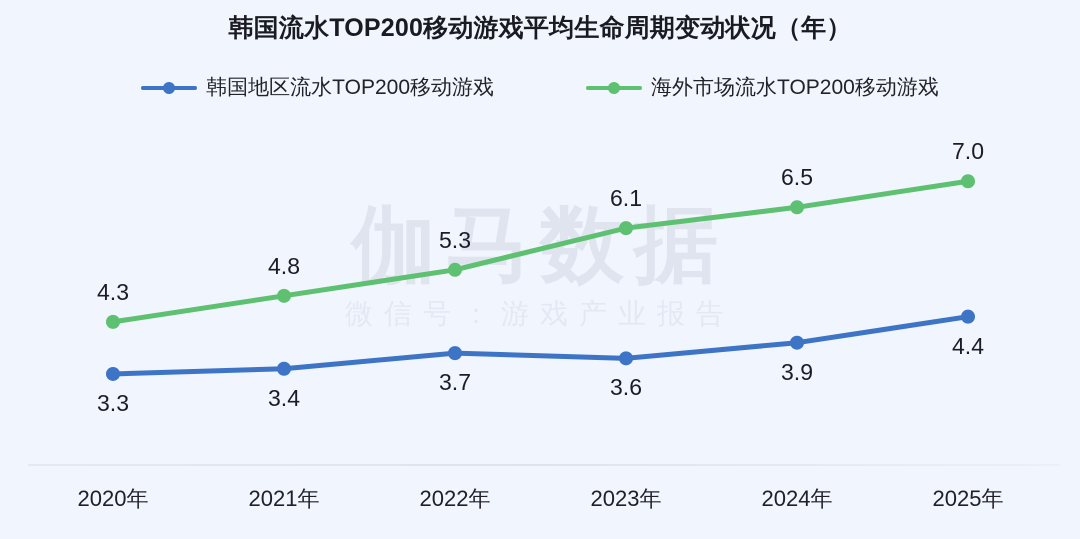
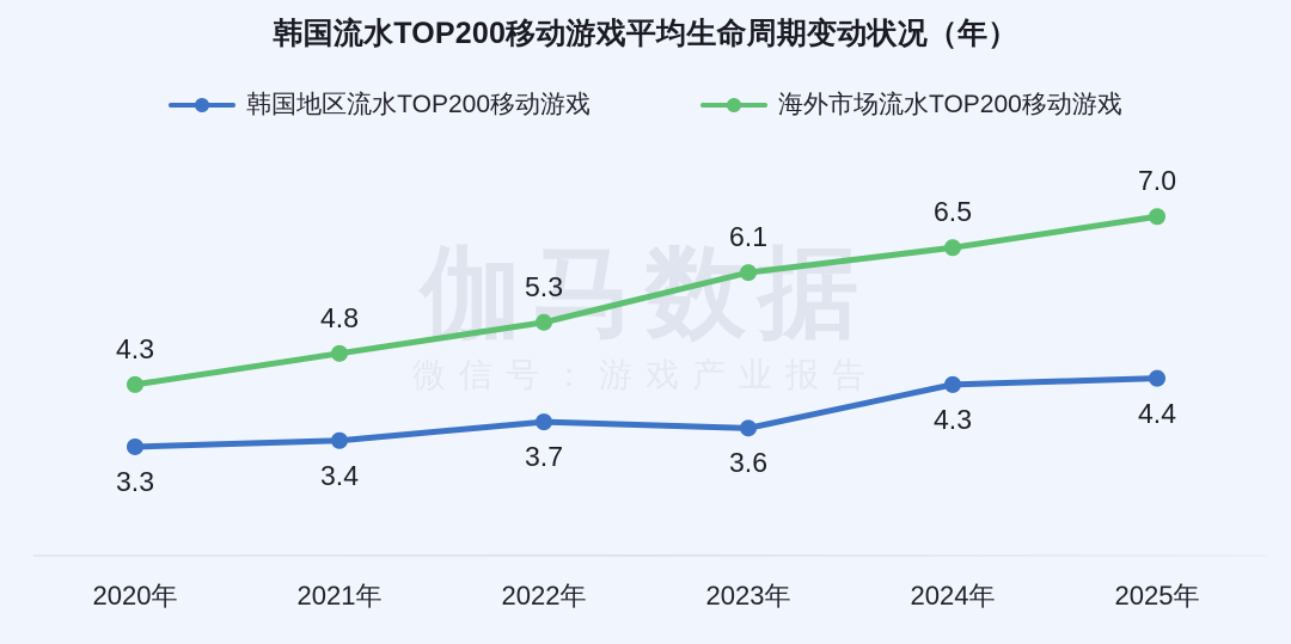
韩国地区流水TOP200移动游戏/2024年: 3.9 -> 4.3
